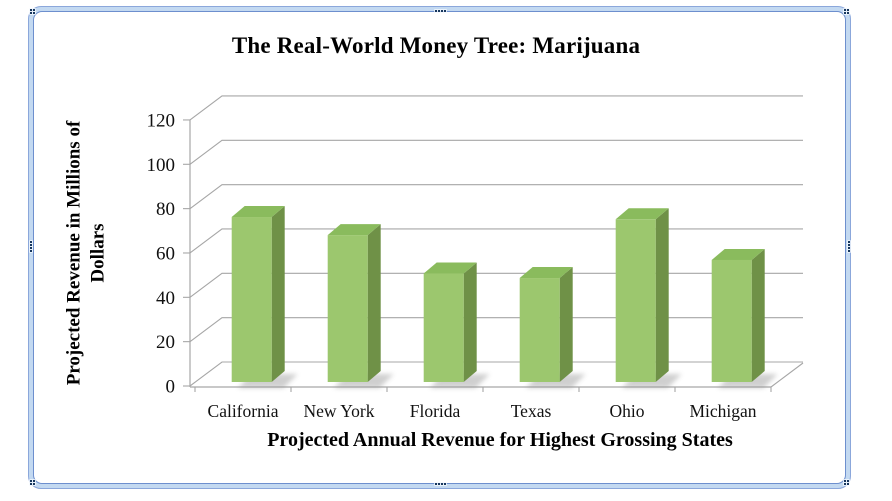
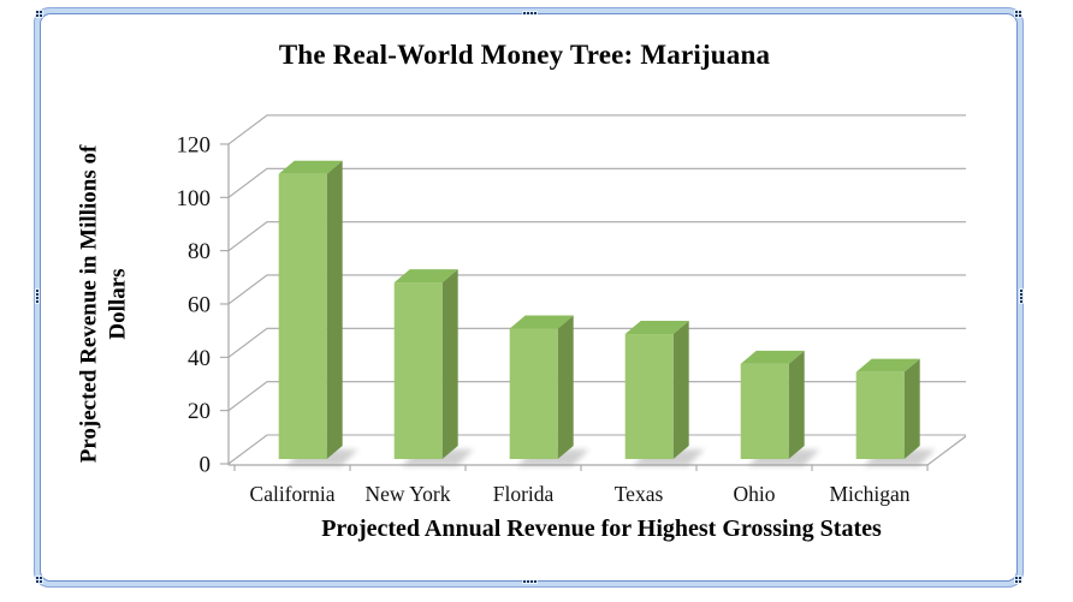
California: 73 -> 105
Ohio: 72 -> 35
Michigan: 54 -> 32
